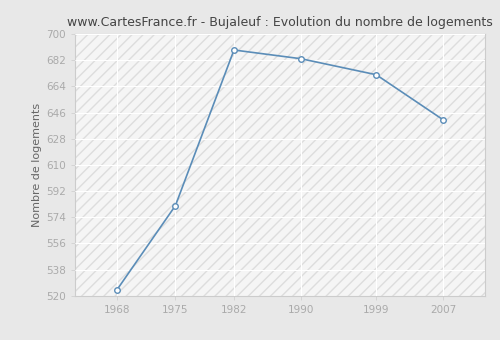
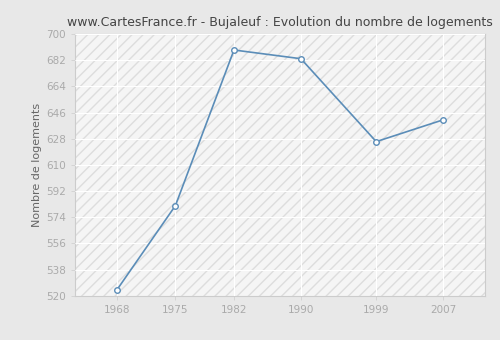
1999: 672 -> 626
